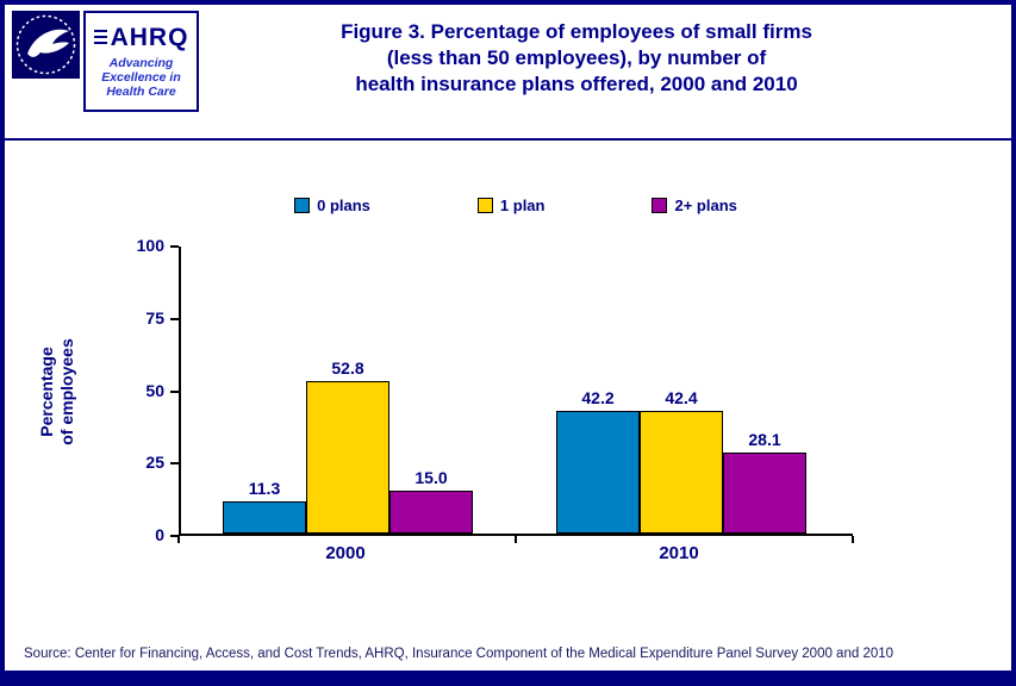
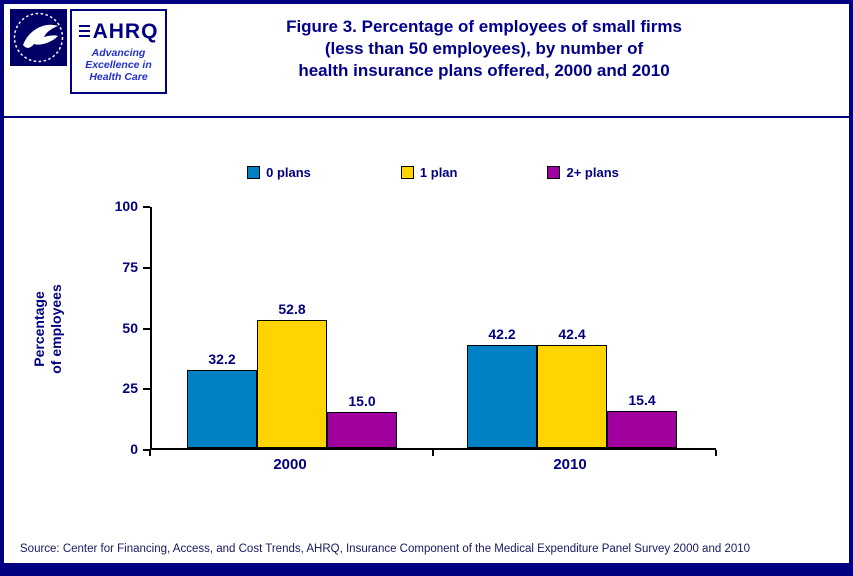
0 plans/2000: 11.3 -> 32.2
2+ plans/2010: 28.1 -> 15.4
